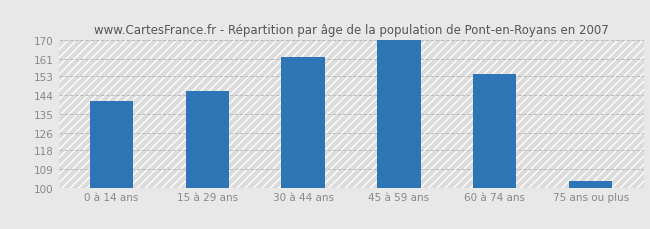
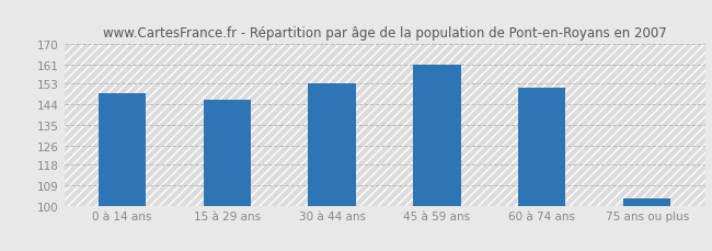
0 à 14 ans: 141 -> 149
30 à 44 ans: 162 -> 153
45 à 59 ans: 170 -> 161
60 à 74 ans: 154 -> 151
